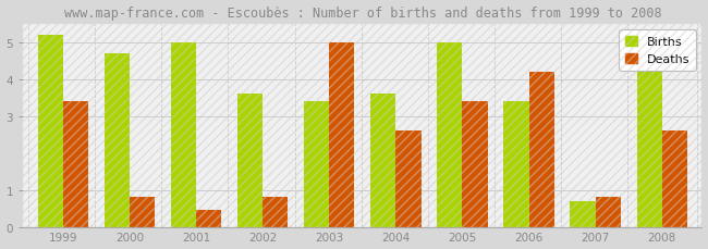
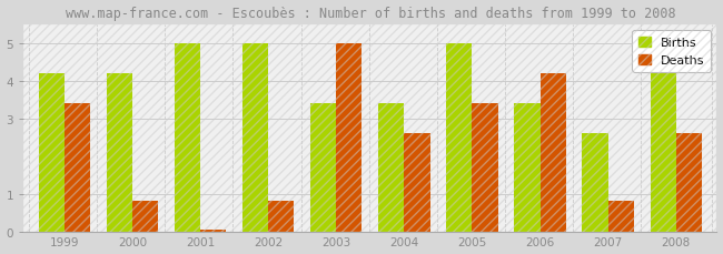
Births/1999: 5.2 -> 4.2
Births/2000: 4.7 -> 4.2
Deaths/2001: 0.45 -> 0.05
Births/2002: 3.6 -> 5.0
Births/2004: 3.6 -> 3.4
Births/2007: 0.7 -> 2.6
